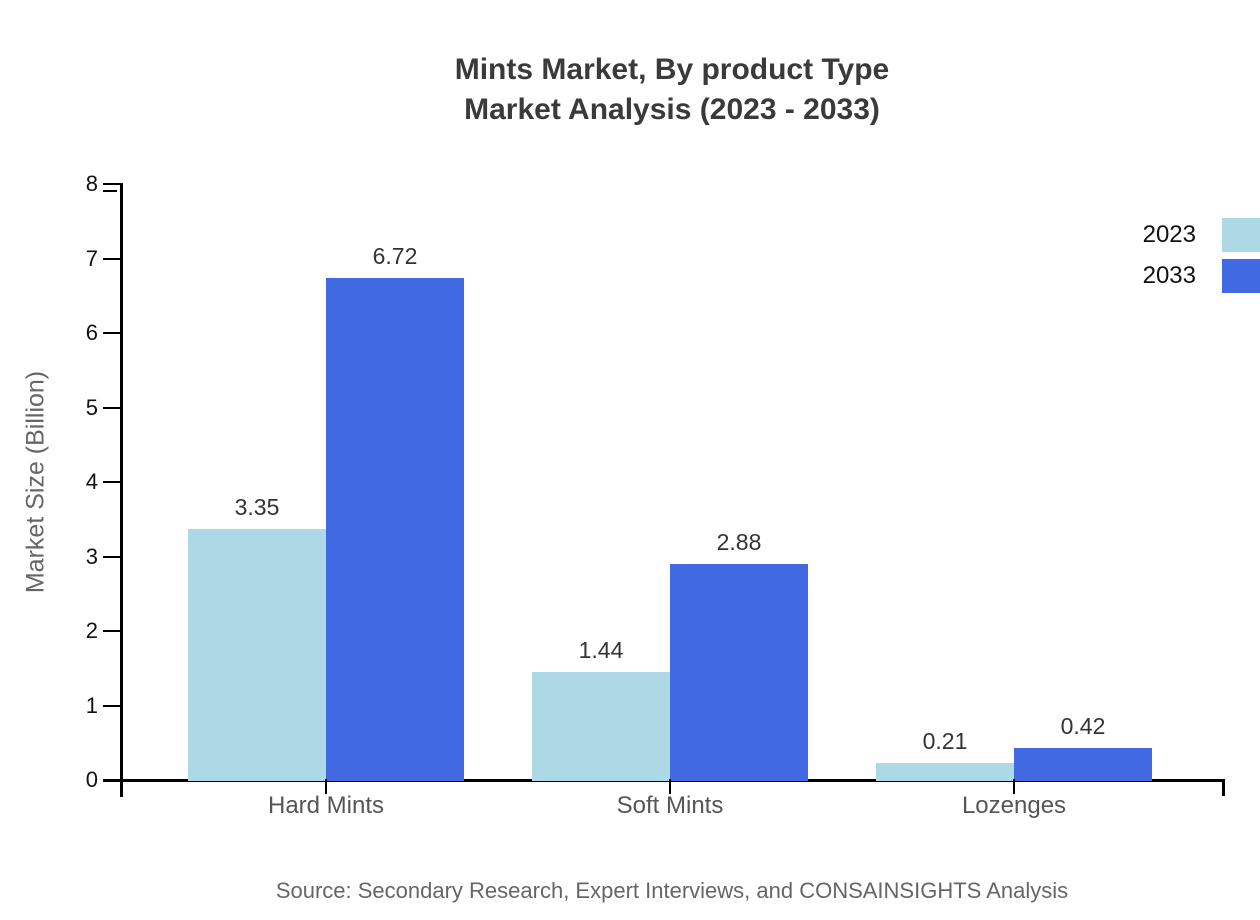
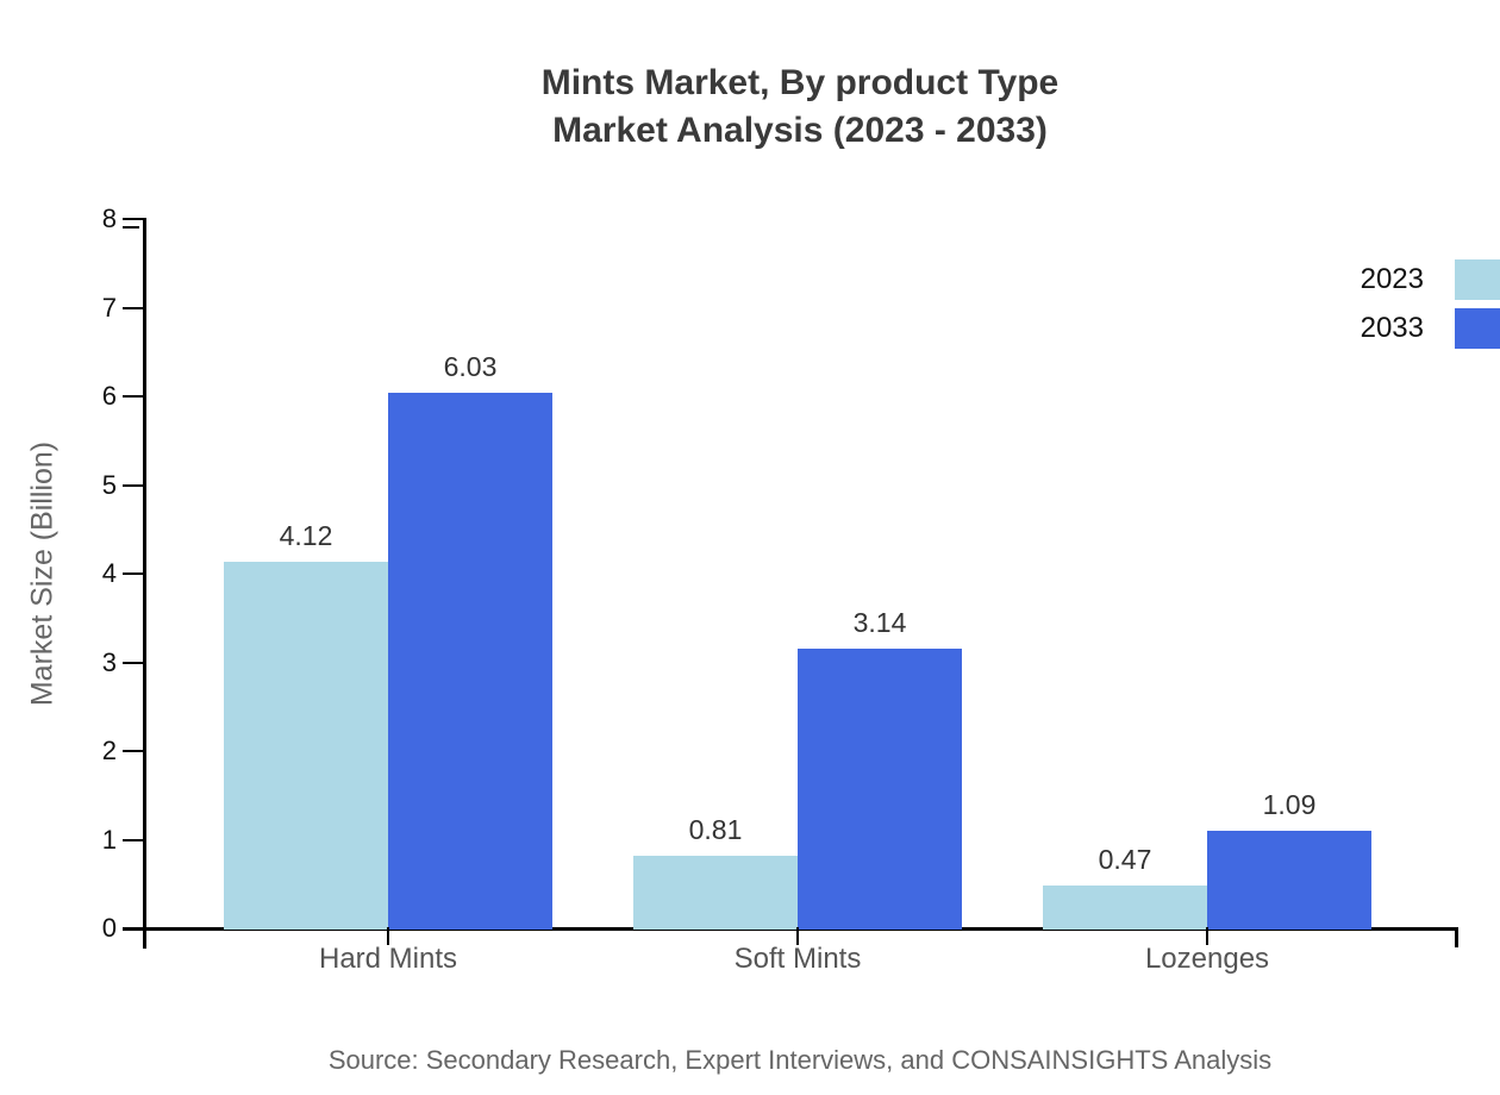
2023/Hard Mints: 3.35 -> 4.12
2033/Hard Mints: 6.72 -> 6.03
2023/Soft Mints: 1.44 -> 0.81
2033/Soft Mints: 2.88 -> 3.14
2023/Lozenges: 0.21 -> 0.47
2033/Lozenges: 0.42 -> 1.09
